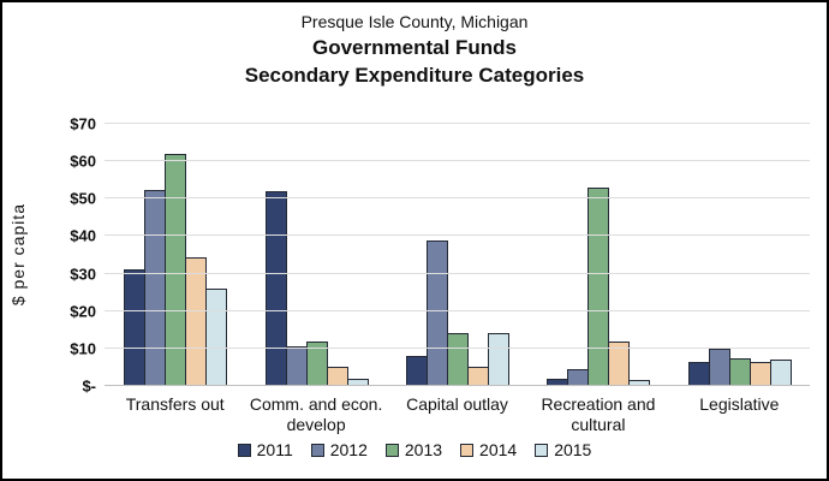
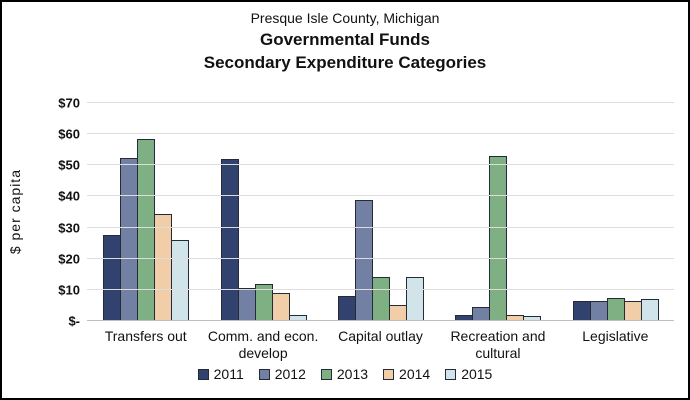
2011/Transfers out: $31 -> $28
2013/Transfers out: $62 -> $58
2014/Comm. and econ. develop: $5 -> $9
2014/Recreation and cultural: $12 -> $2
2012/Legislative: $10 -> $6
